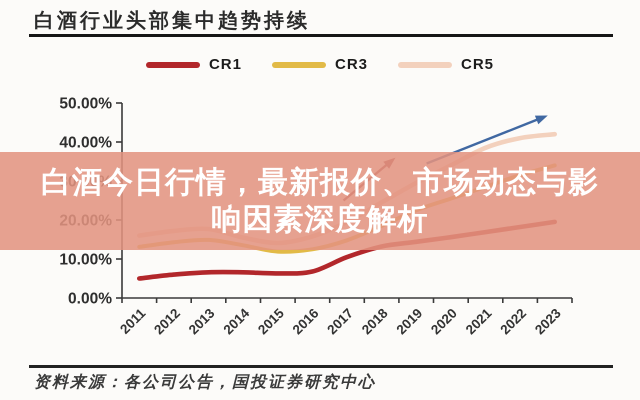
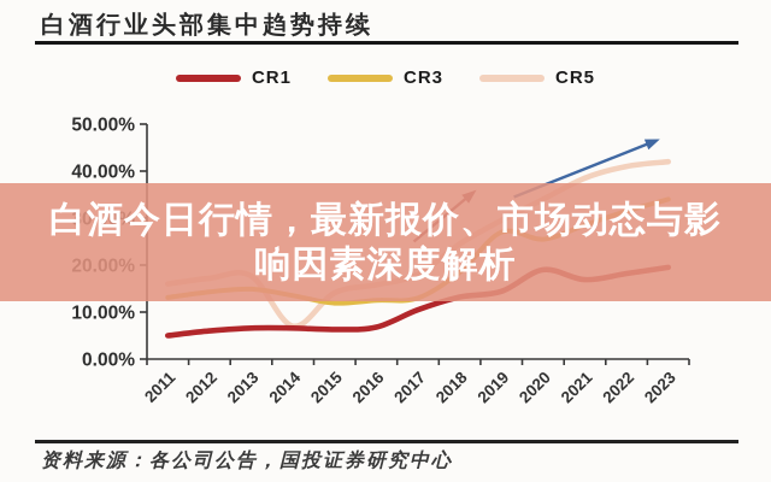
CR5/2014: 16% -> 7%
CR3/2017: 15% -> 13%
CR5/2017: 20% -> 18%
CR3/2019: 22% -> 27%
CR1/2020: 16% -> 19%
